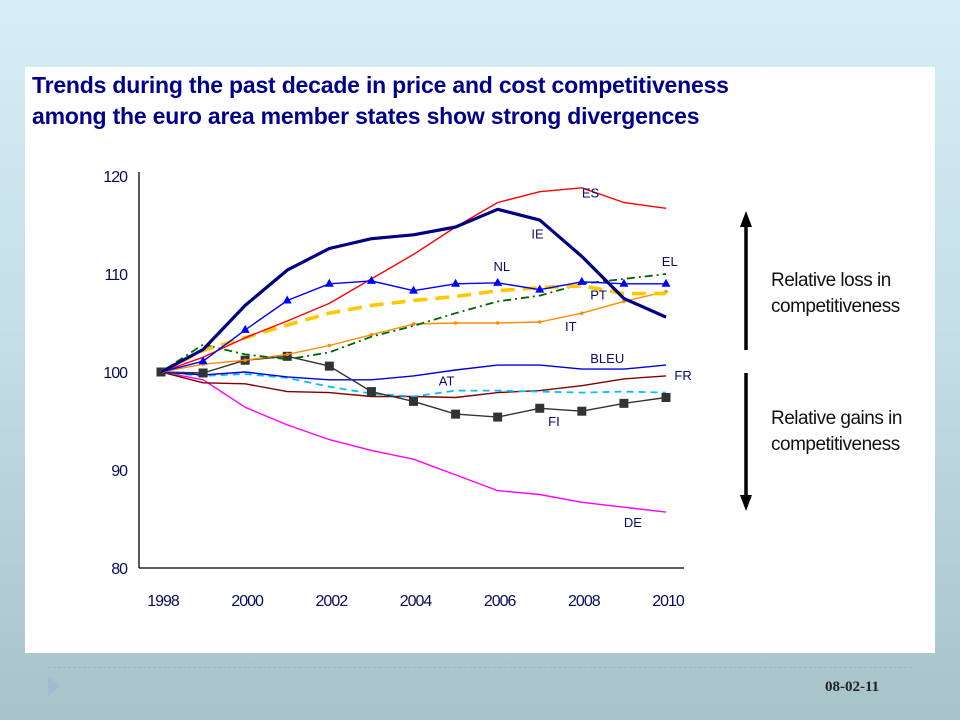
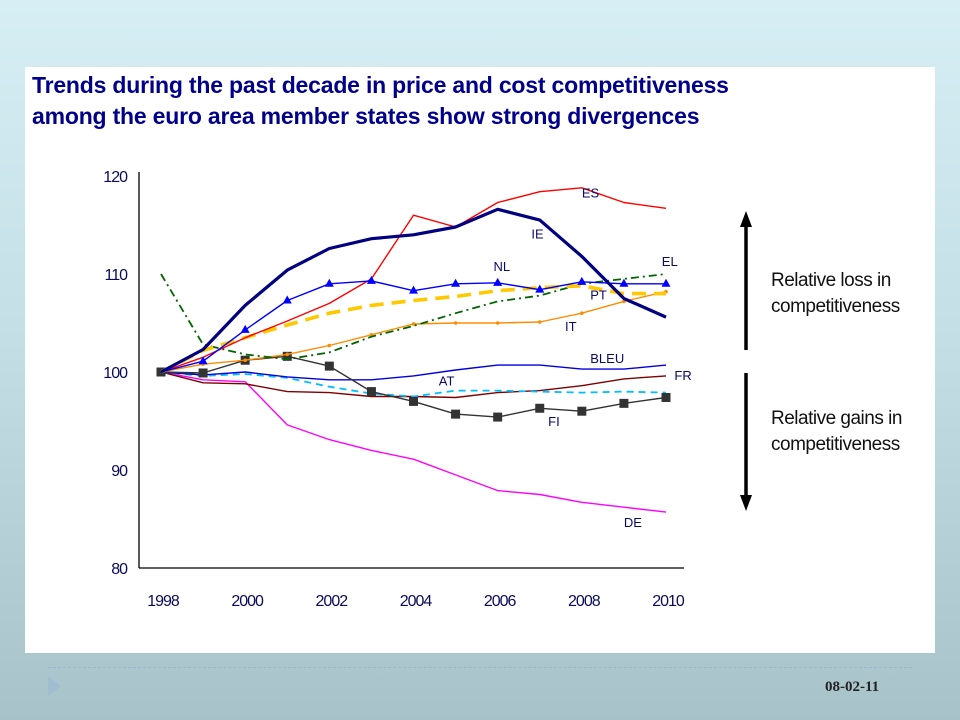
EL/1998: 100 -> 110
DE/2000: 96 -> 99
ES/2004: 112 -> 116
